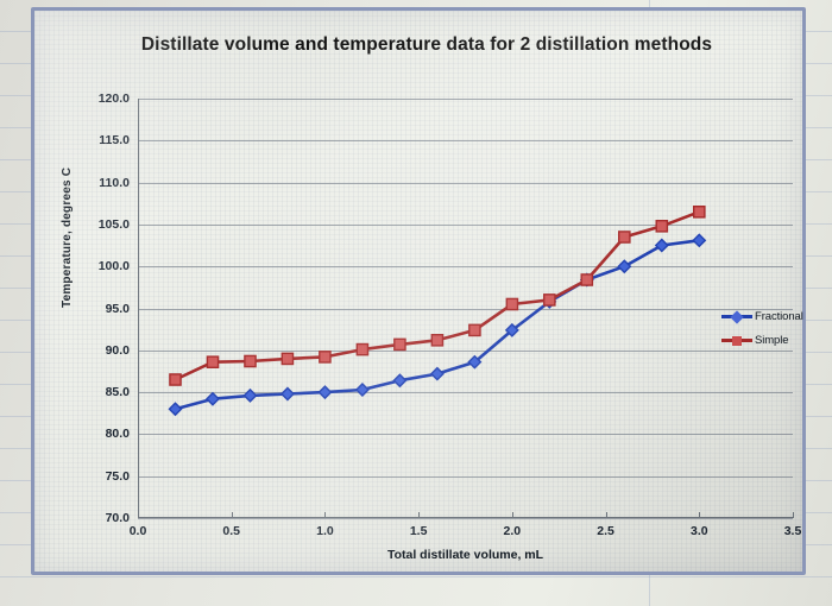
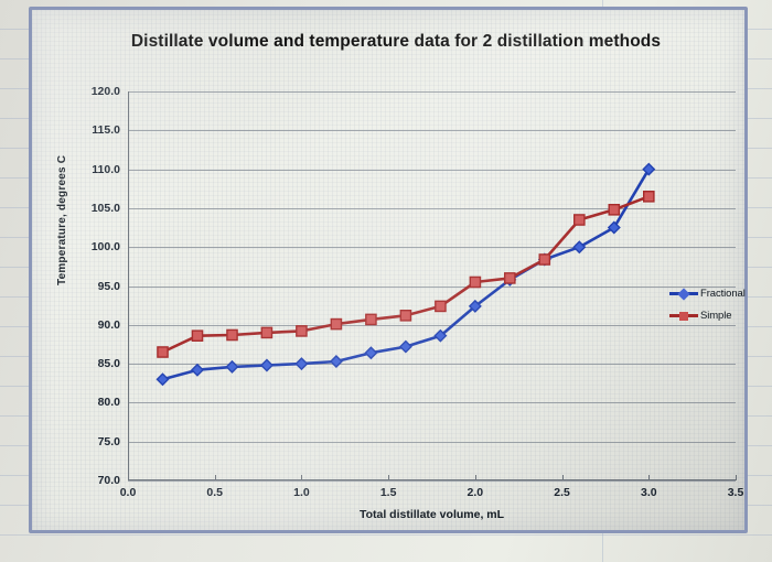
Fractional/3.0: 103 -> 110
